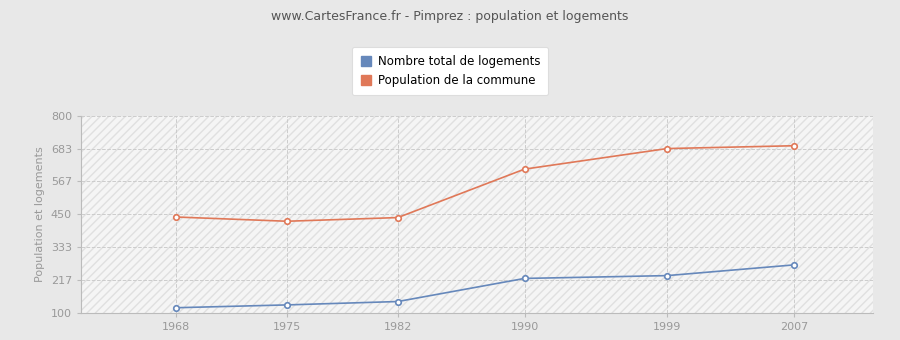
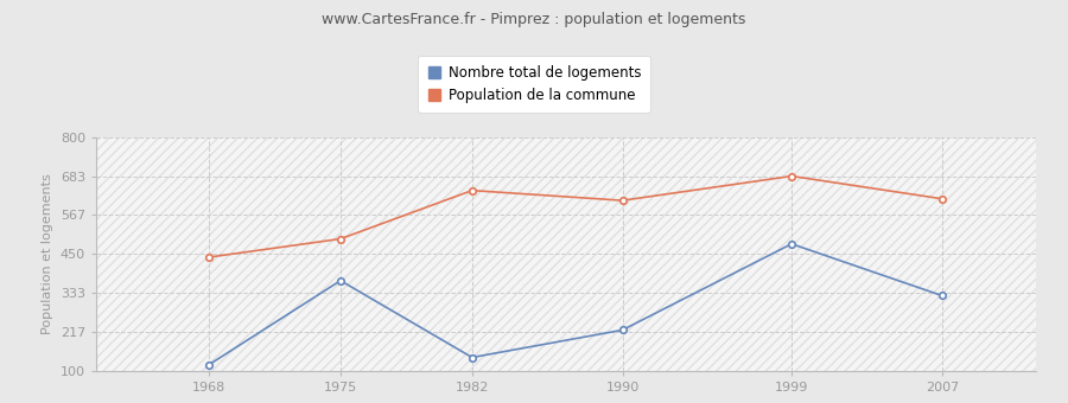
Nombre total de logements/1975: 128 -> 370
Population de la commune/1975: 425 -> 495
Population de la commune/1982: 438 -> 640
Nombre total de logements/1999: 232 -> 480
Nombre total de logements/2007: 270 -> 325
Population de la commune/2007: 693 -> 615
